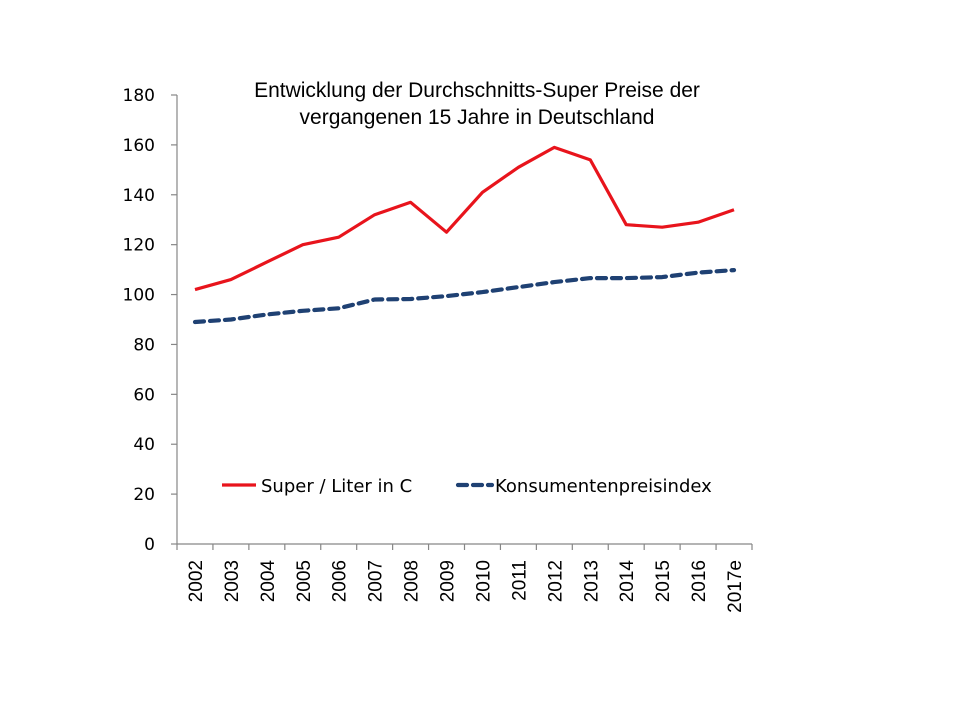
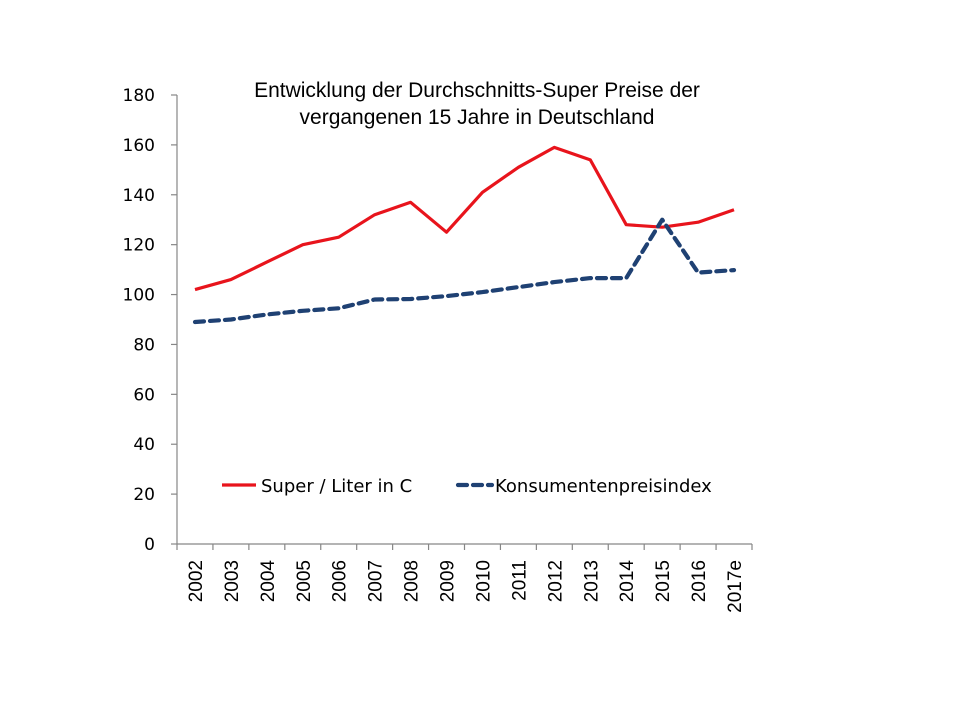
Konsumentenpreisindex/2015: 107 -> 130
